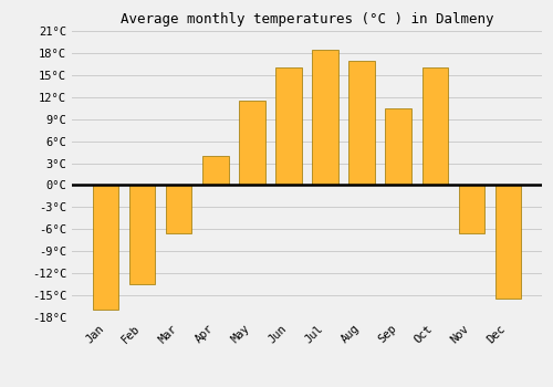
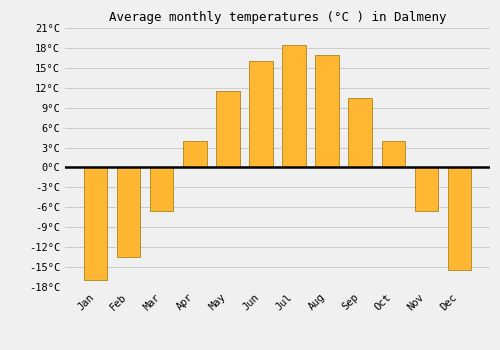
Oct: 16.0°C -> 4.0°C
